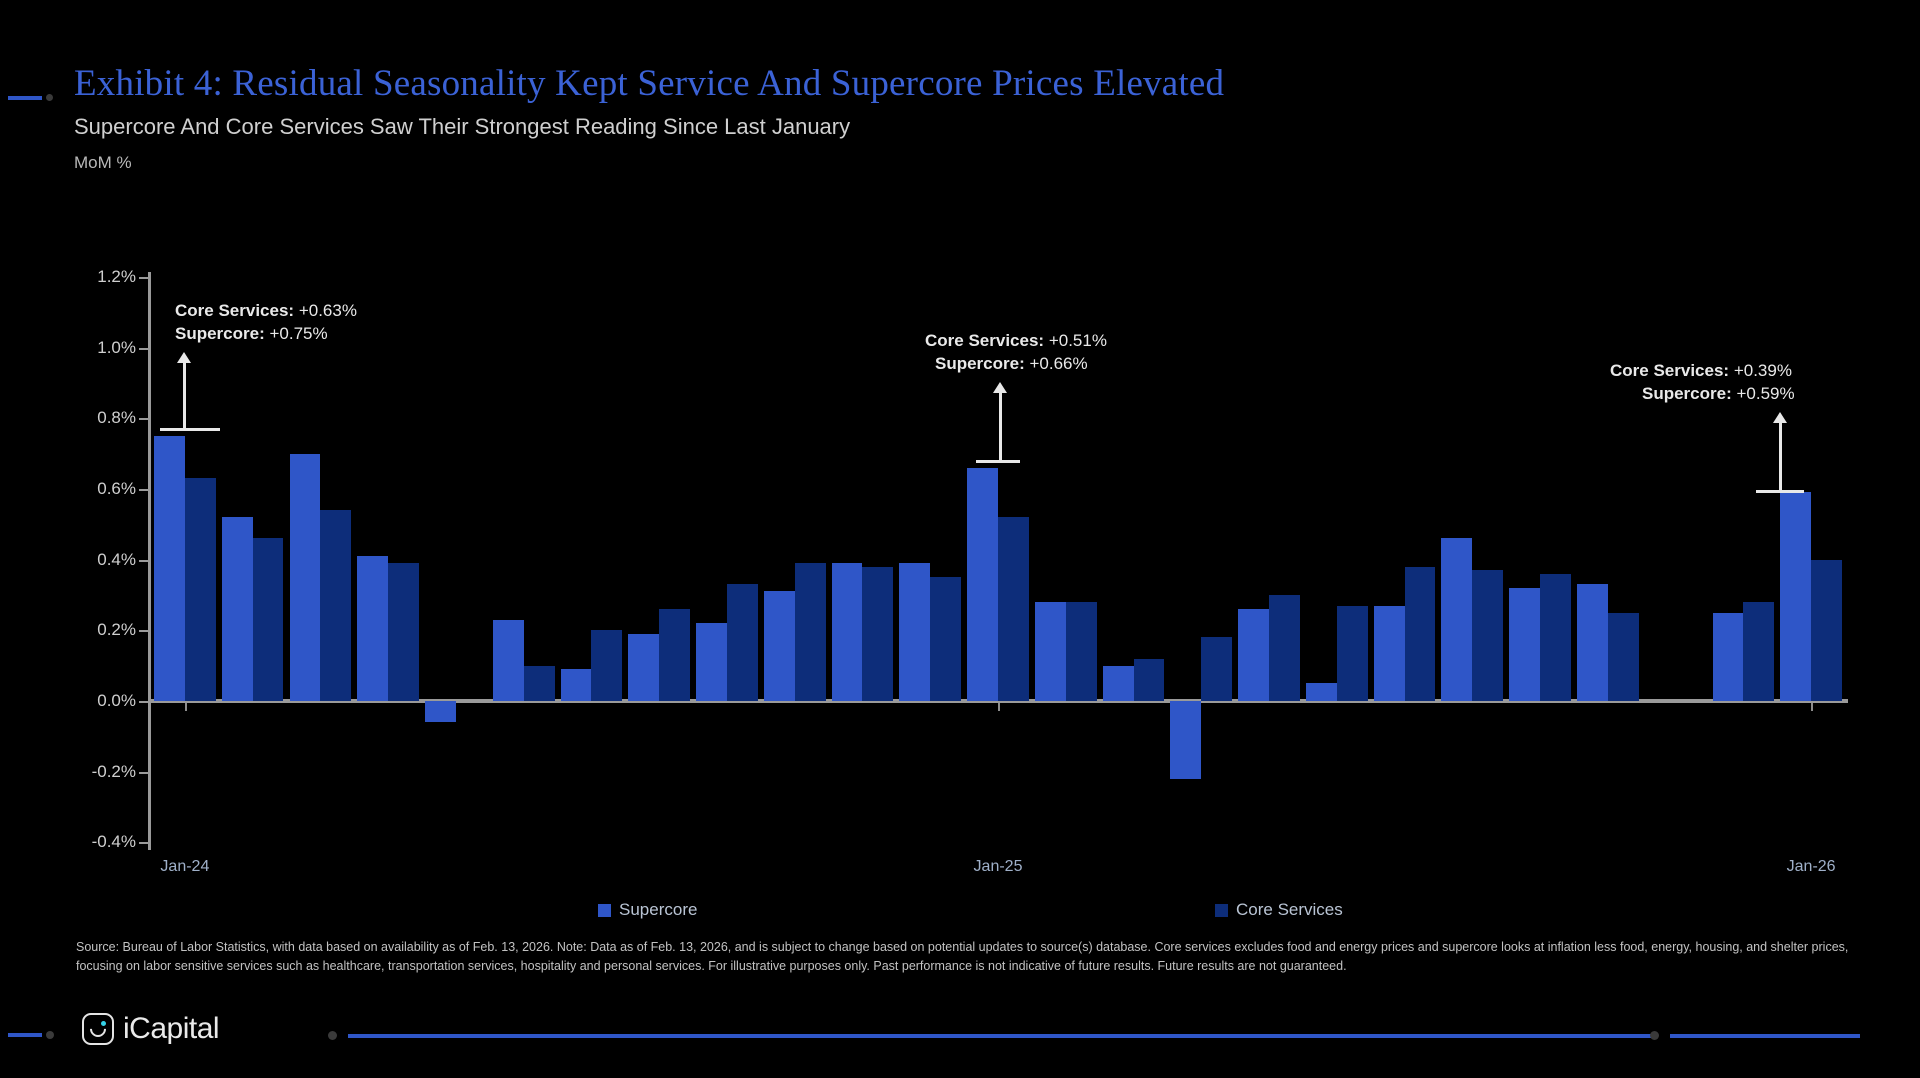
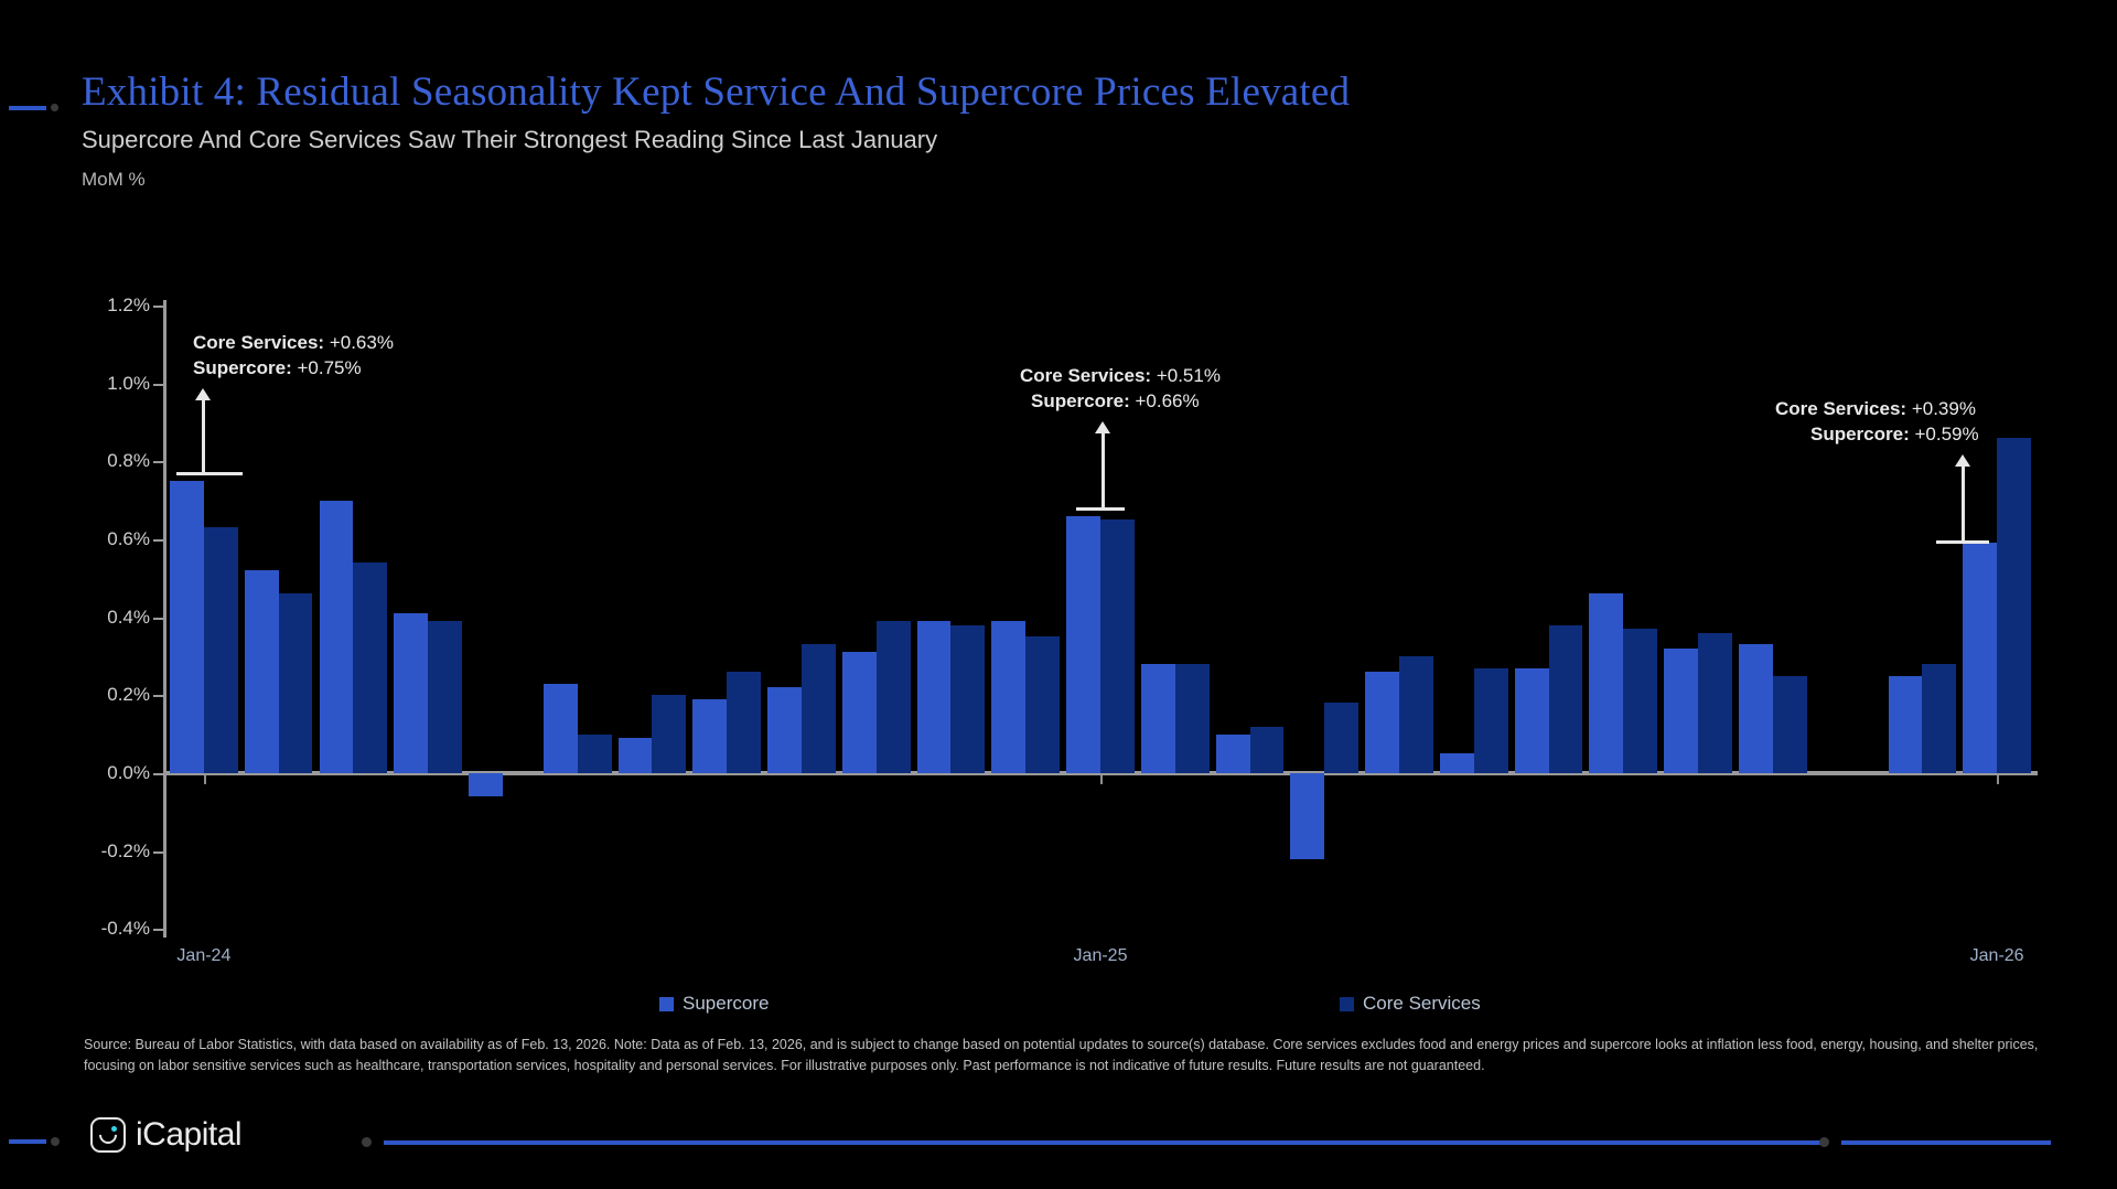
Core Services/Jan-25: 0.52% -> 0.65%
Core Services/Jan-26: 0.40% -> 0.86%
